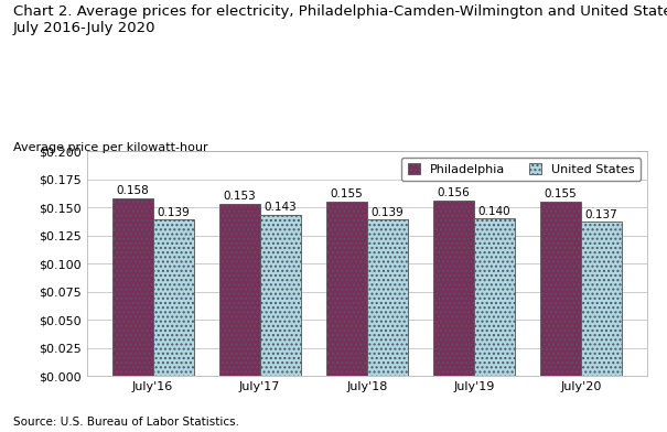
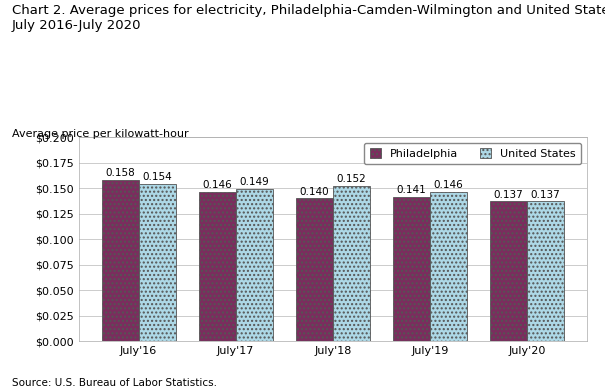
United States/July'16: 0.139 -> 0.154
Philadelphia/July'17: 0.153 -> 0.146
United States/July'17: 0.143 -> 0.149
Philadelphia/July'18: 0.155 -> 0.140
United States/July'18: 0.139 -> 0.152
Philadelphia/July'19: 0.156 -> 0.141
United States/July'19: 0.140 -> 0.146
Philadelphia/July'20: 0.155 -> 0.137
